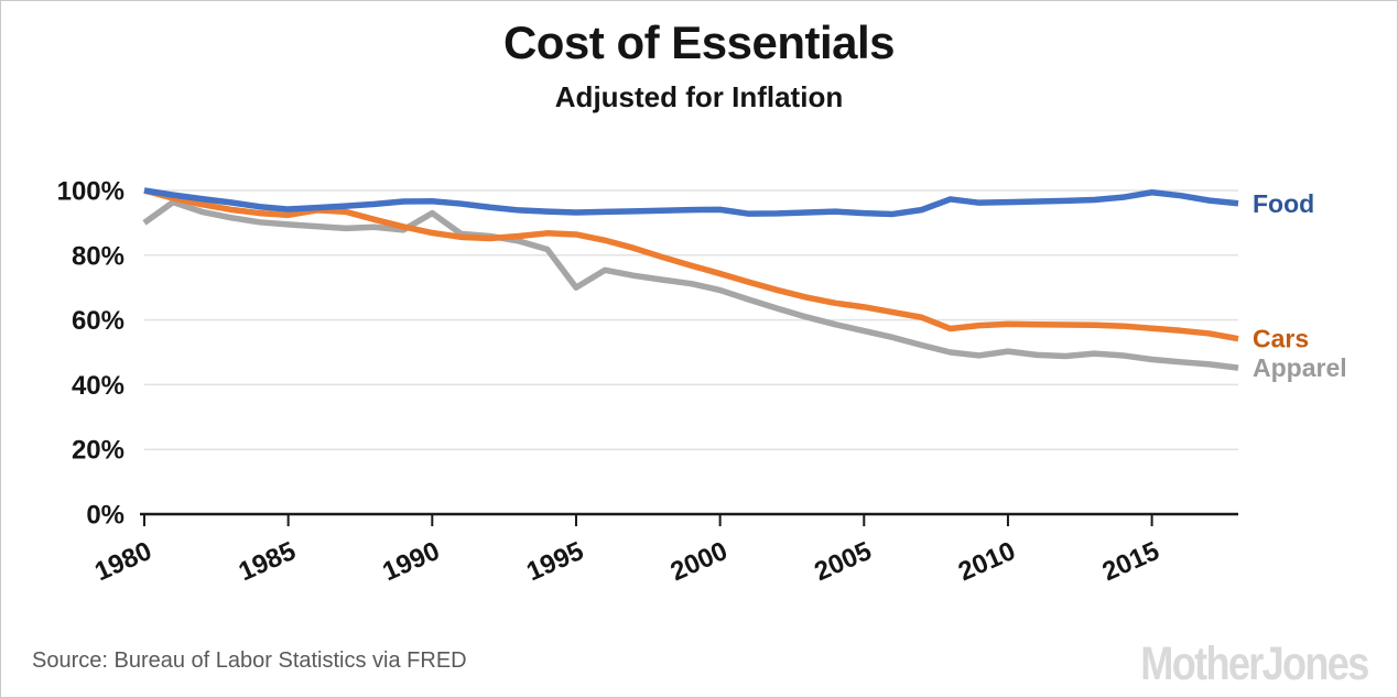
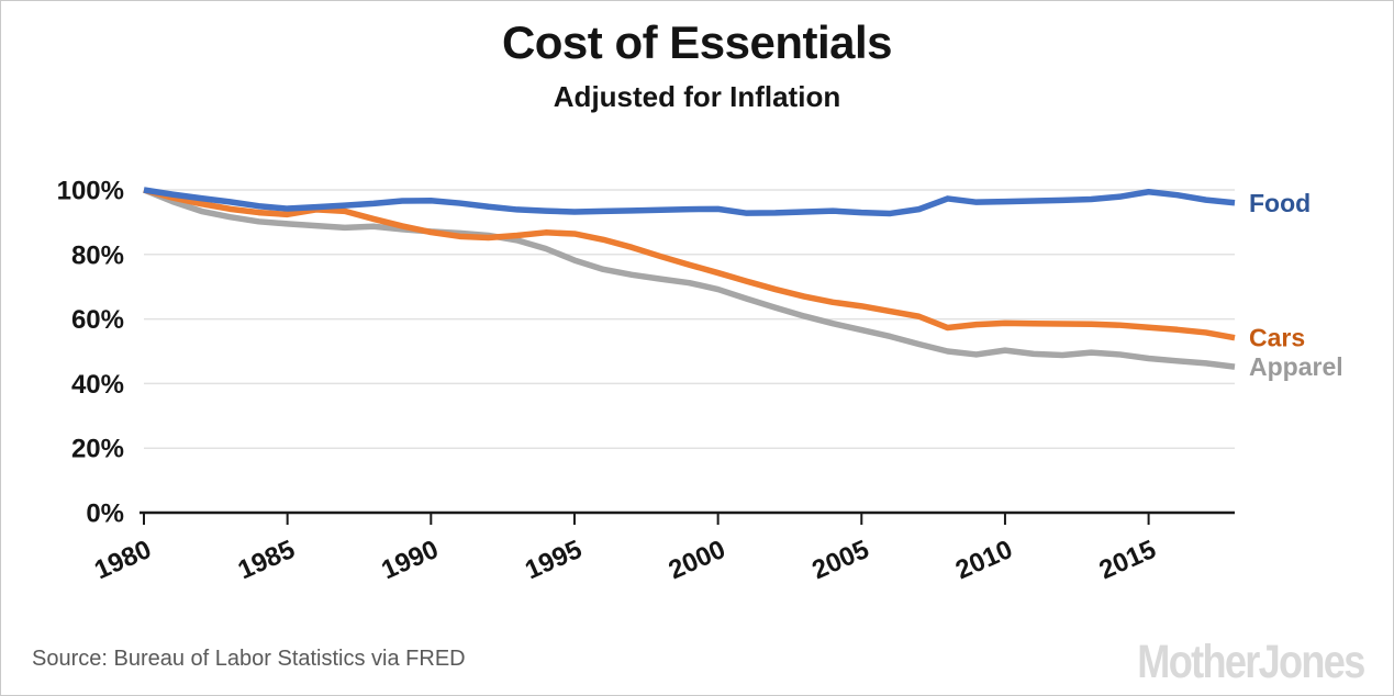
Apparel/1980: 90% -> 100%
Apparel/1990: 93% -> 87%
Apparel/1995: 70% -> 78%
